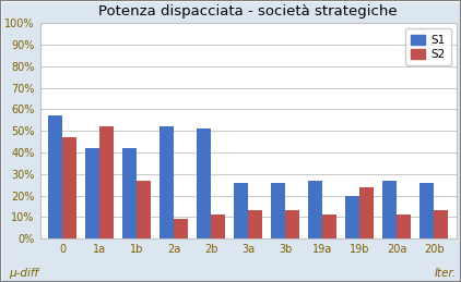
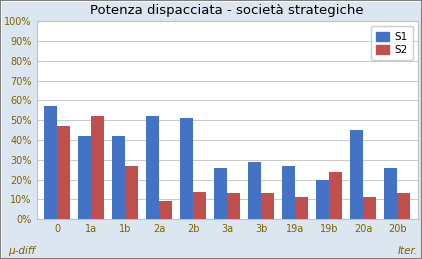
S2/2b: 11% -> 14%
S1/3b: 26% -> 29%
S1/20a: 27% -> 45%
